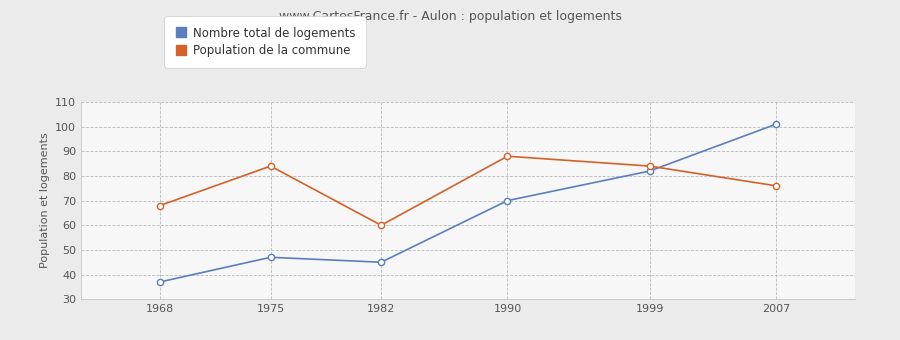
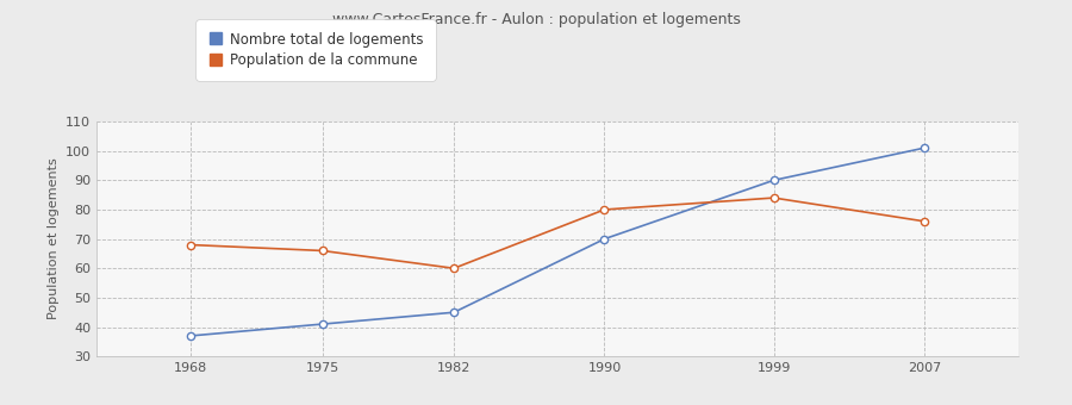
Nombre total de logements/1975: 47 -> 41
Population de la commune/1975: 84 -> 66
Population de la commune/1990: 88 -> 80
Nombre total de logements/1999: 82 -> 90
